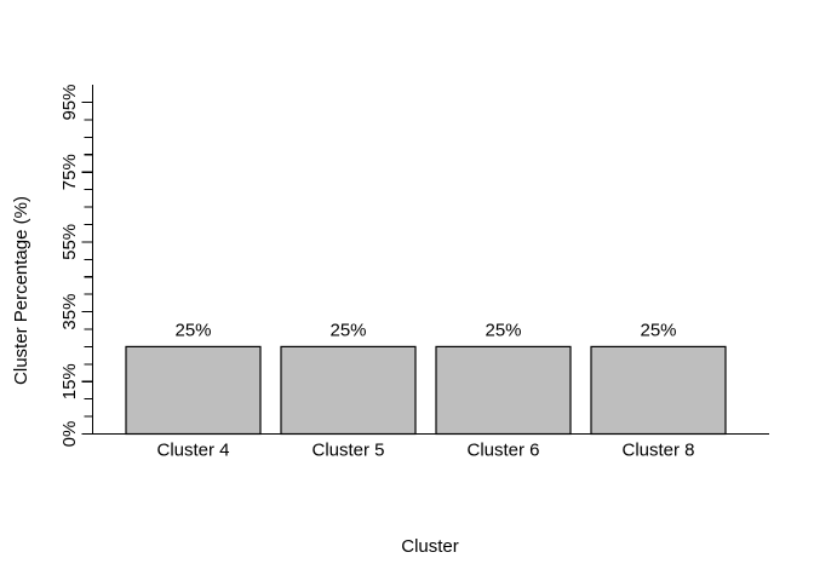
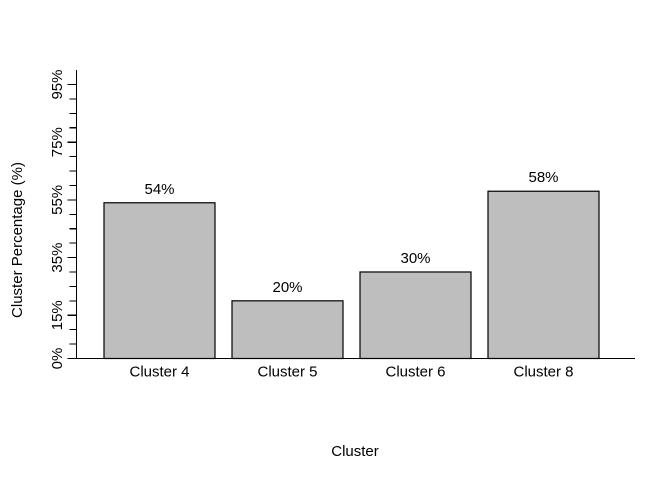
Cluster 4: 25% -> 54%
Cluster 5: 25% -> 20%
Cluster 6: 25% -> 30%
Cluster 8: 25% -> 58%
